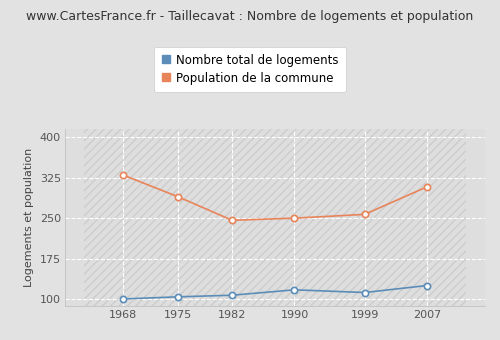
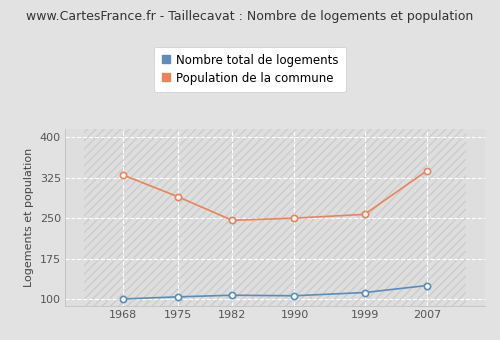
Nombre total de logements/1990: 117 -> 106
Population de la commune/2007: 308 -> 338
